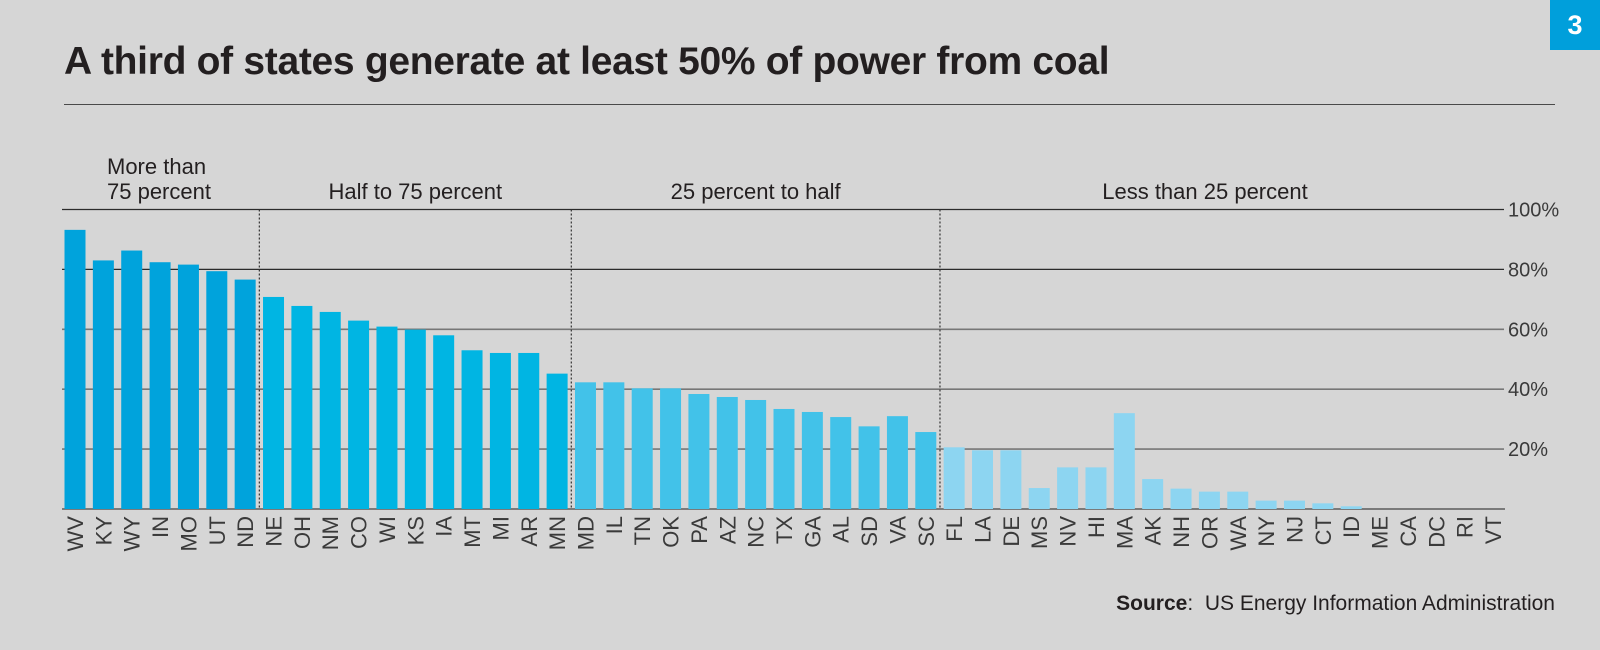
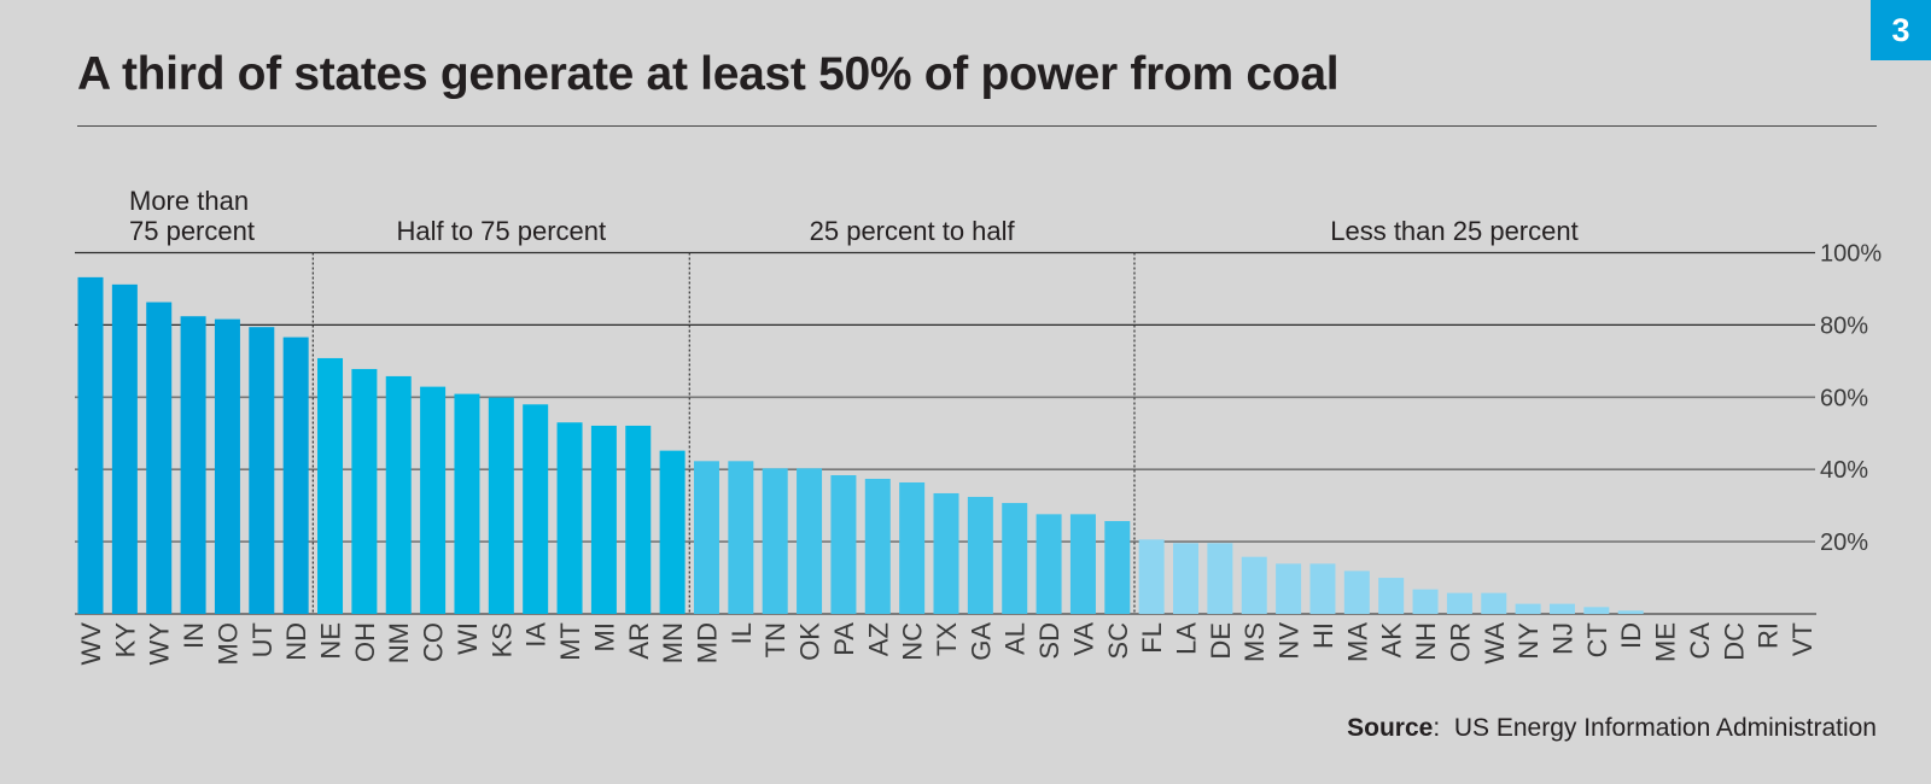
KY: 83% -> 91%
VA: 31% -> 28%
MS: 7% -> 16%
MA: 32% -> 12%
